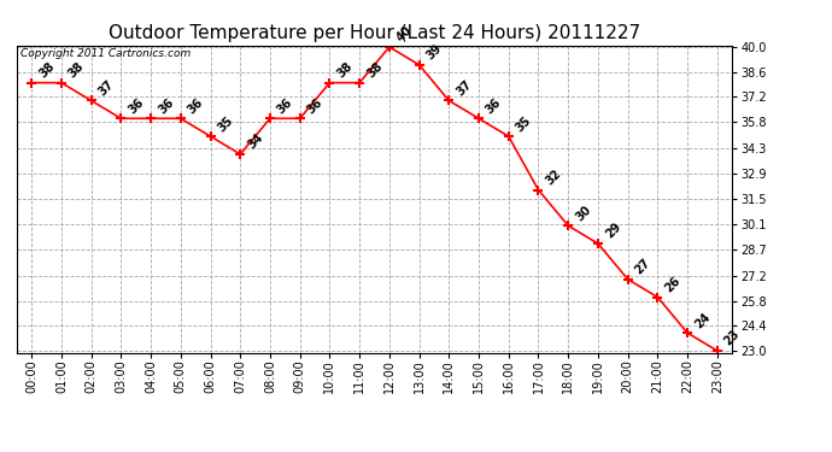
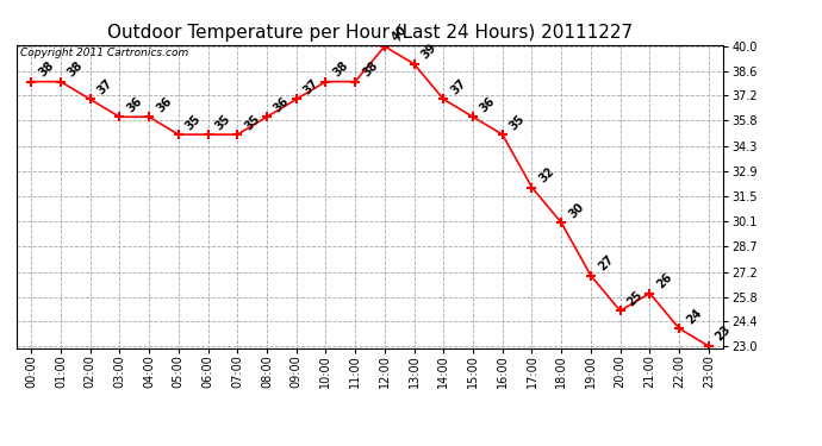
05:00: 36 -> 35
07:00: 34 -> 35
09:00: 36 -> 37
19:00: 29 -> 27
20:00: 27 -> 25
